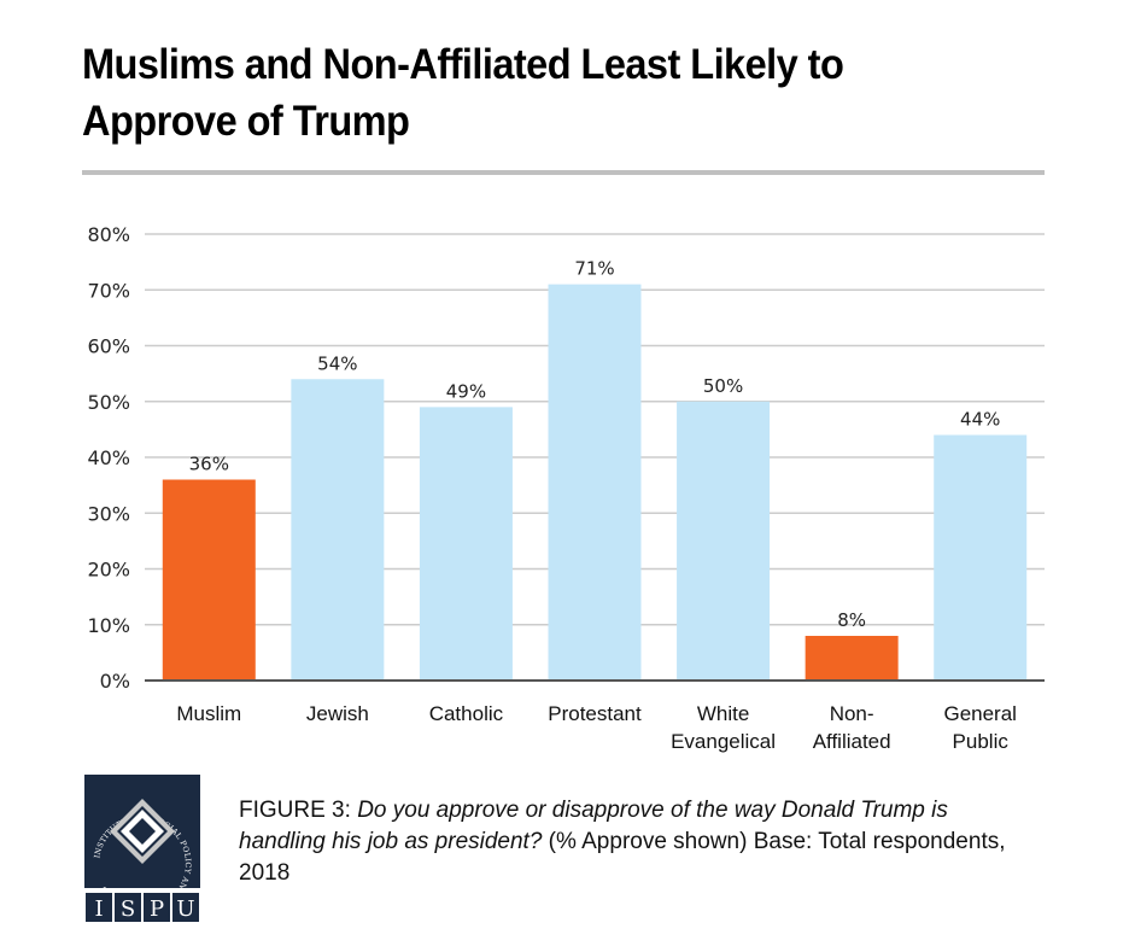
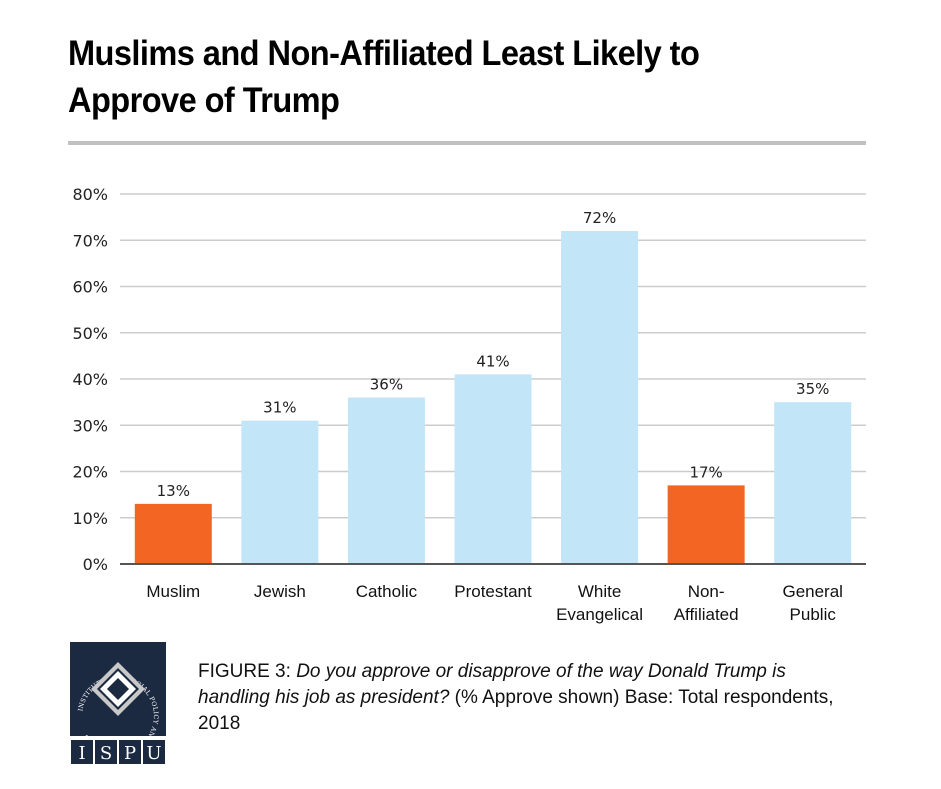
Muslim: 36% -> 13%
Jewish: 54% -> 31%
Catholic: 49% -> 36%
Protestant: 71% -> 41%
White Evangelical: 50% -> 72%
Non-Affiliated: 8% -> 17%
General Public: 44% -> 35%
